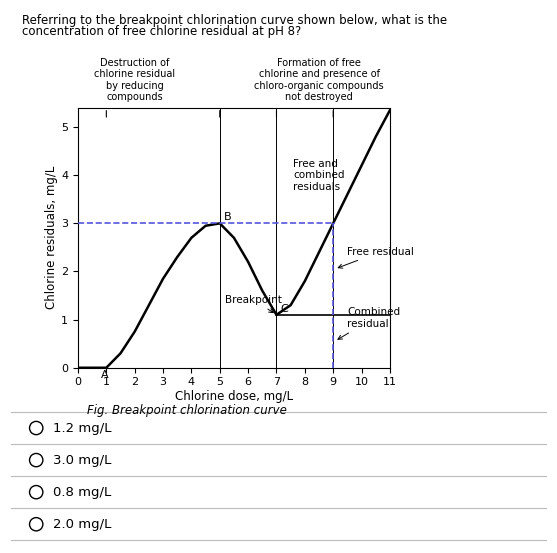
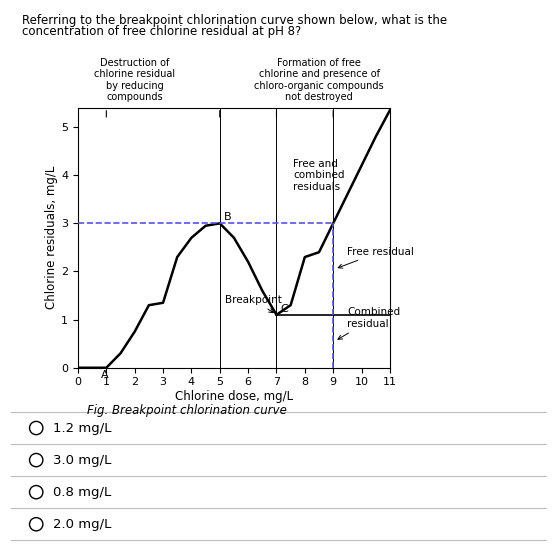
3: 1.85 -> 1.35
8: 1.80 -> 2.30
